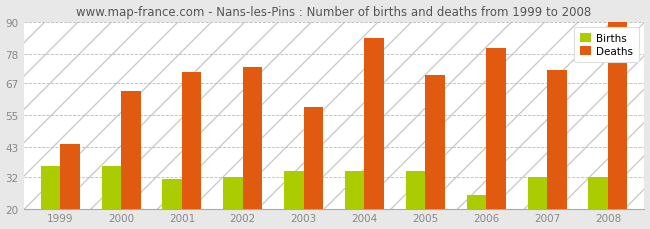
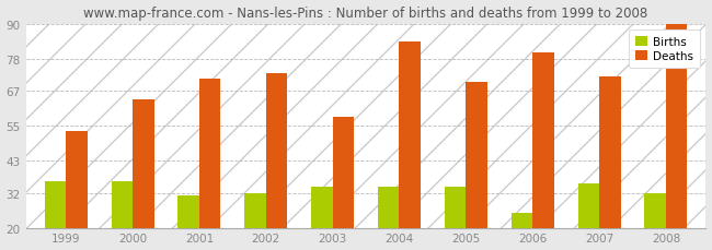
Deaths/1999: 44 -> 53
Births/2007: 32 -> 35
